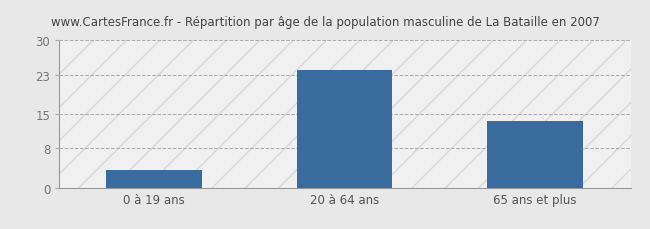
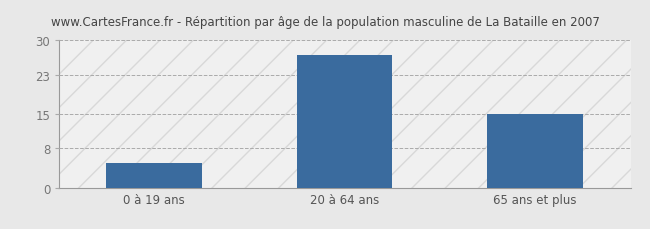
0 à 19 ans: 3.5 -> 5.0
20 à 64 ans: 24.0 -> 27.0
65 ans et plus: 13.5 -> 15.0
